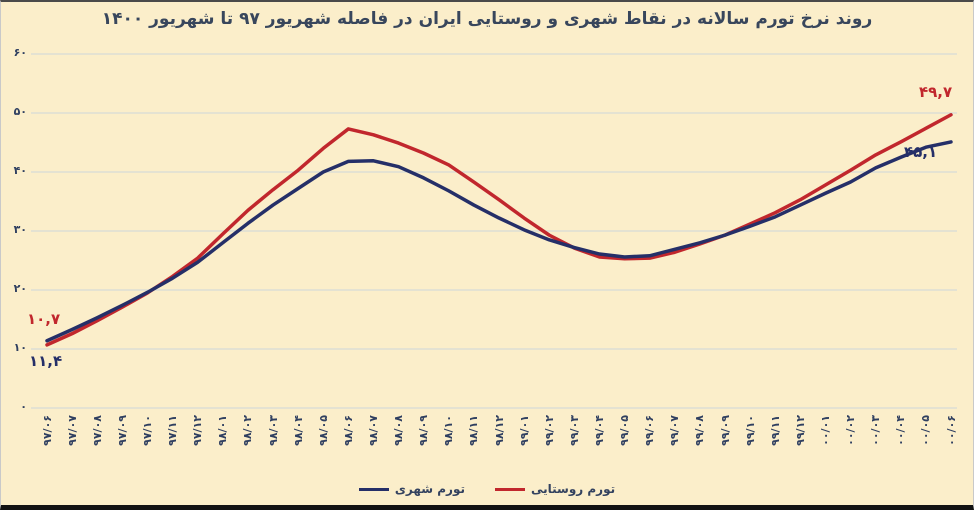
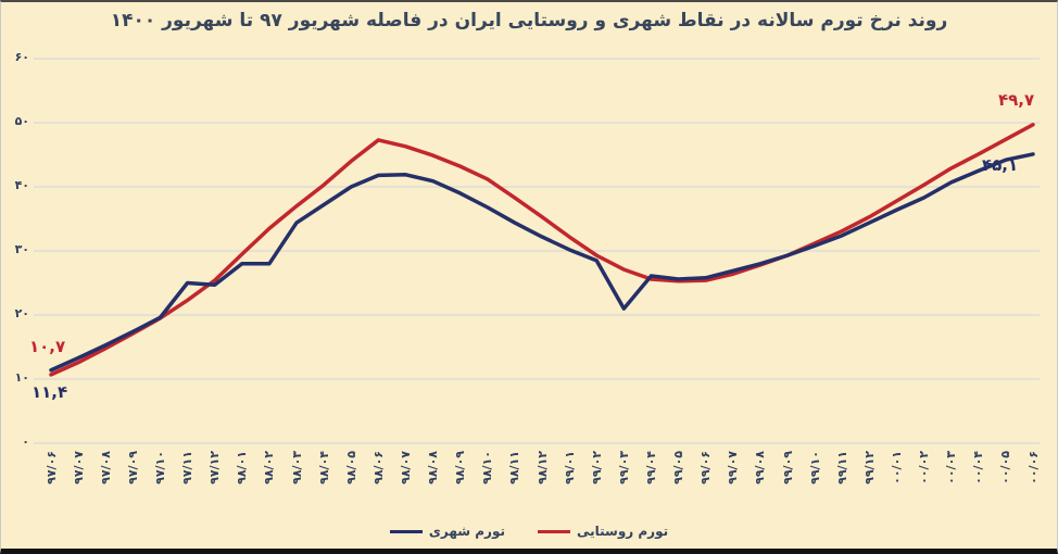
تورم شهری/۹۷/۱۱: 22 -> 25
تورم شهری/۹۸/۰۲: 31 -> 28
تورم شهری/۹۹/۰۳: 27 -> 21
